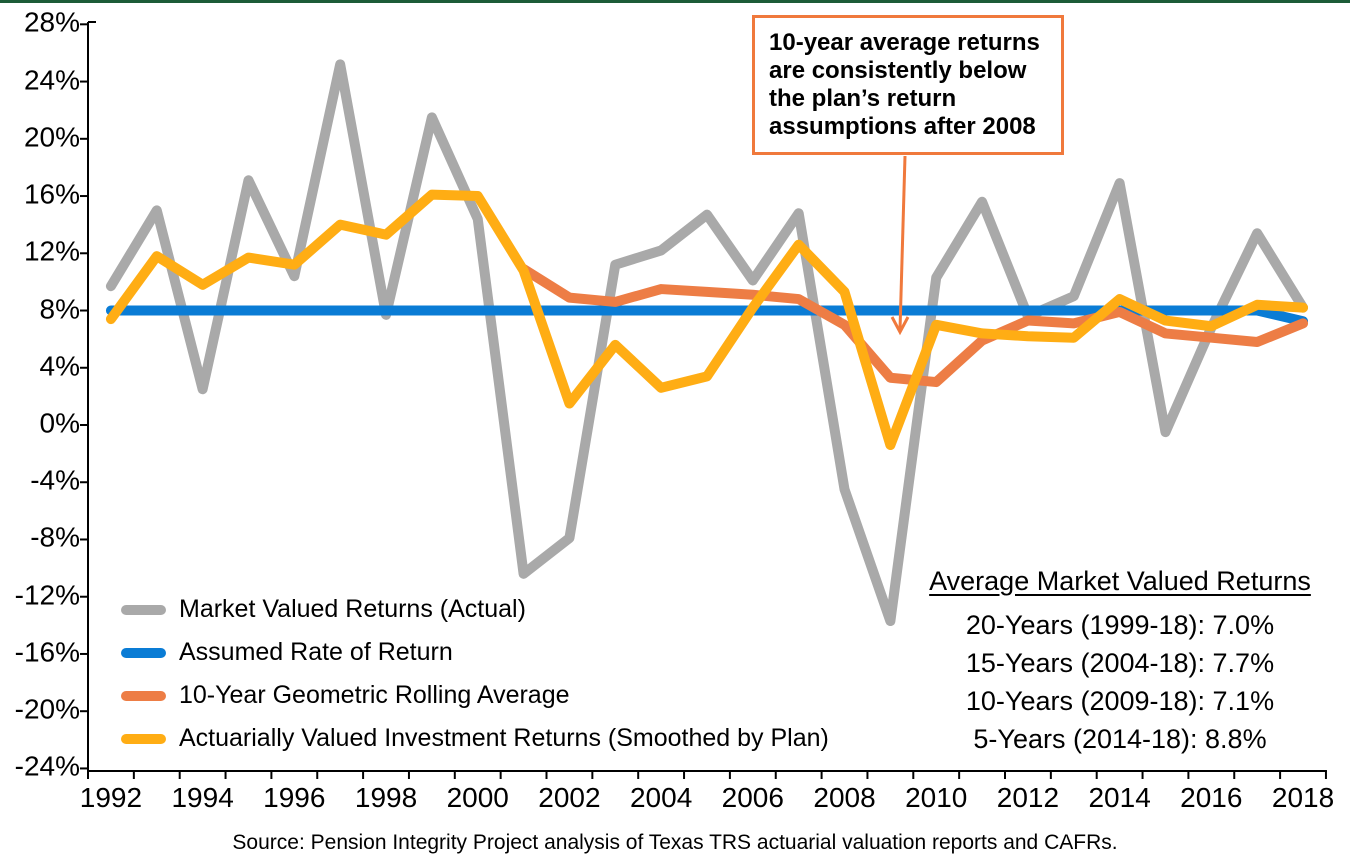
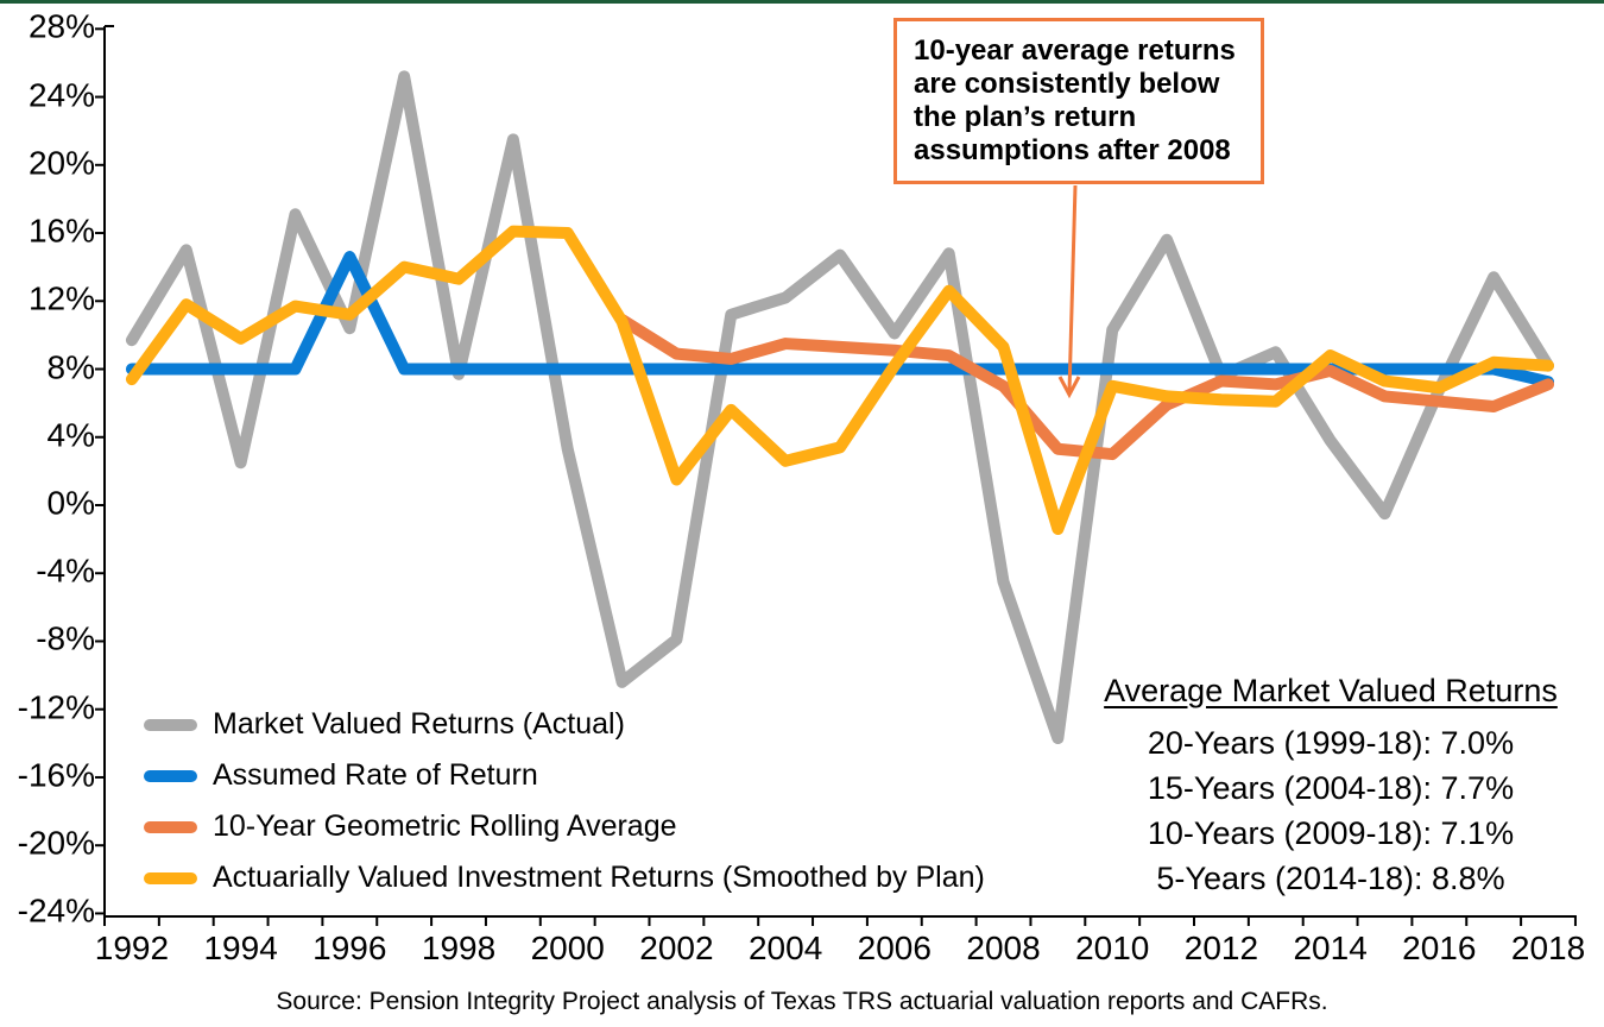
Assumed Rate of Return/1996: 8.0% -> 14.6%
Market Valued Returns (Actual)/2000: 14.4% -> 3.3%
Market Valued Returns (Actual)/2014: 16.9% -> 3.8%
